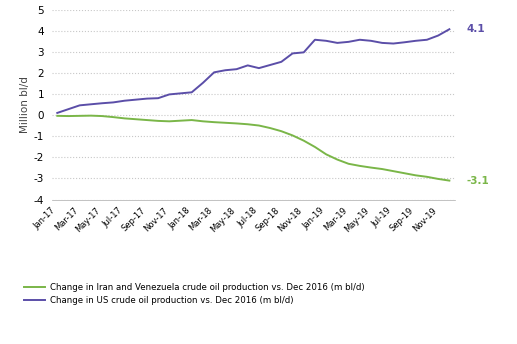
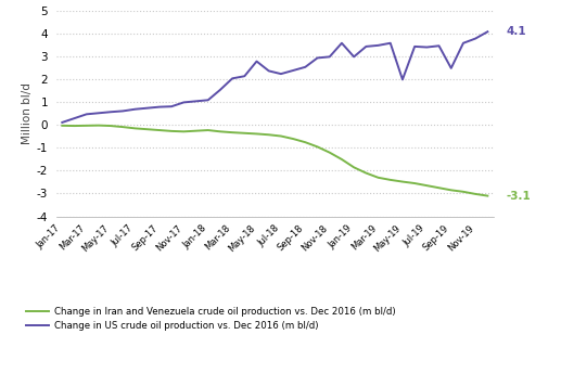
Change in US crude oil production vs. Dec 2016 (m bl/d)/May-18: 2.20 -> 2.80
Change in US crude oil production vs. Dec 2016 (m bl/d)/Jan-19: 3.55 -> 3.00
Change in US crude oil production vs. Dec 2016 (m bl/d)/May-19: 3.55 -> 2.00
Change in US crude oil production vs. Dec 2016 (m bl/d)/Sep-19: 3.55 -> 2.50
